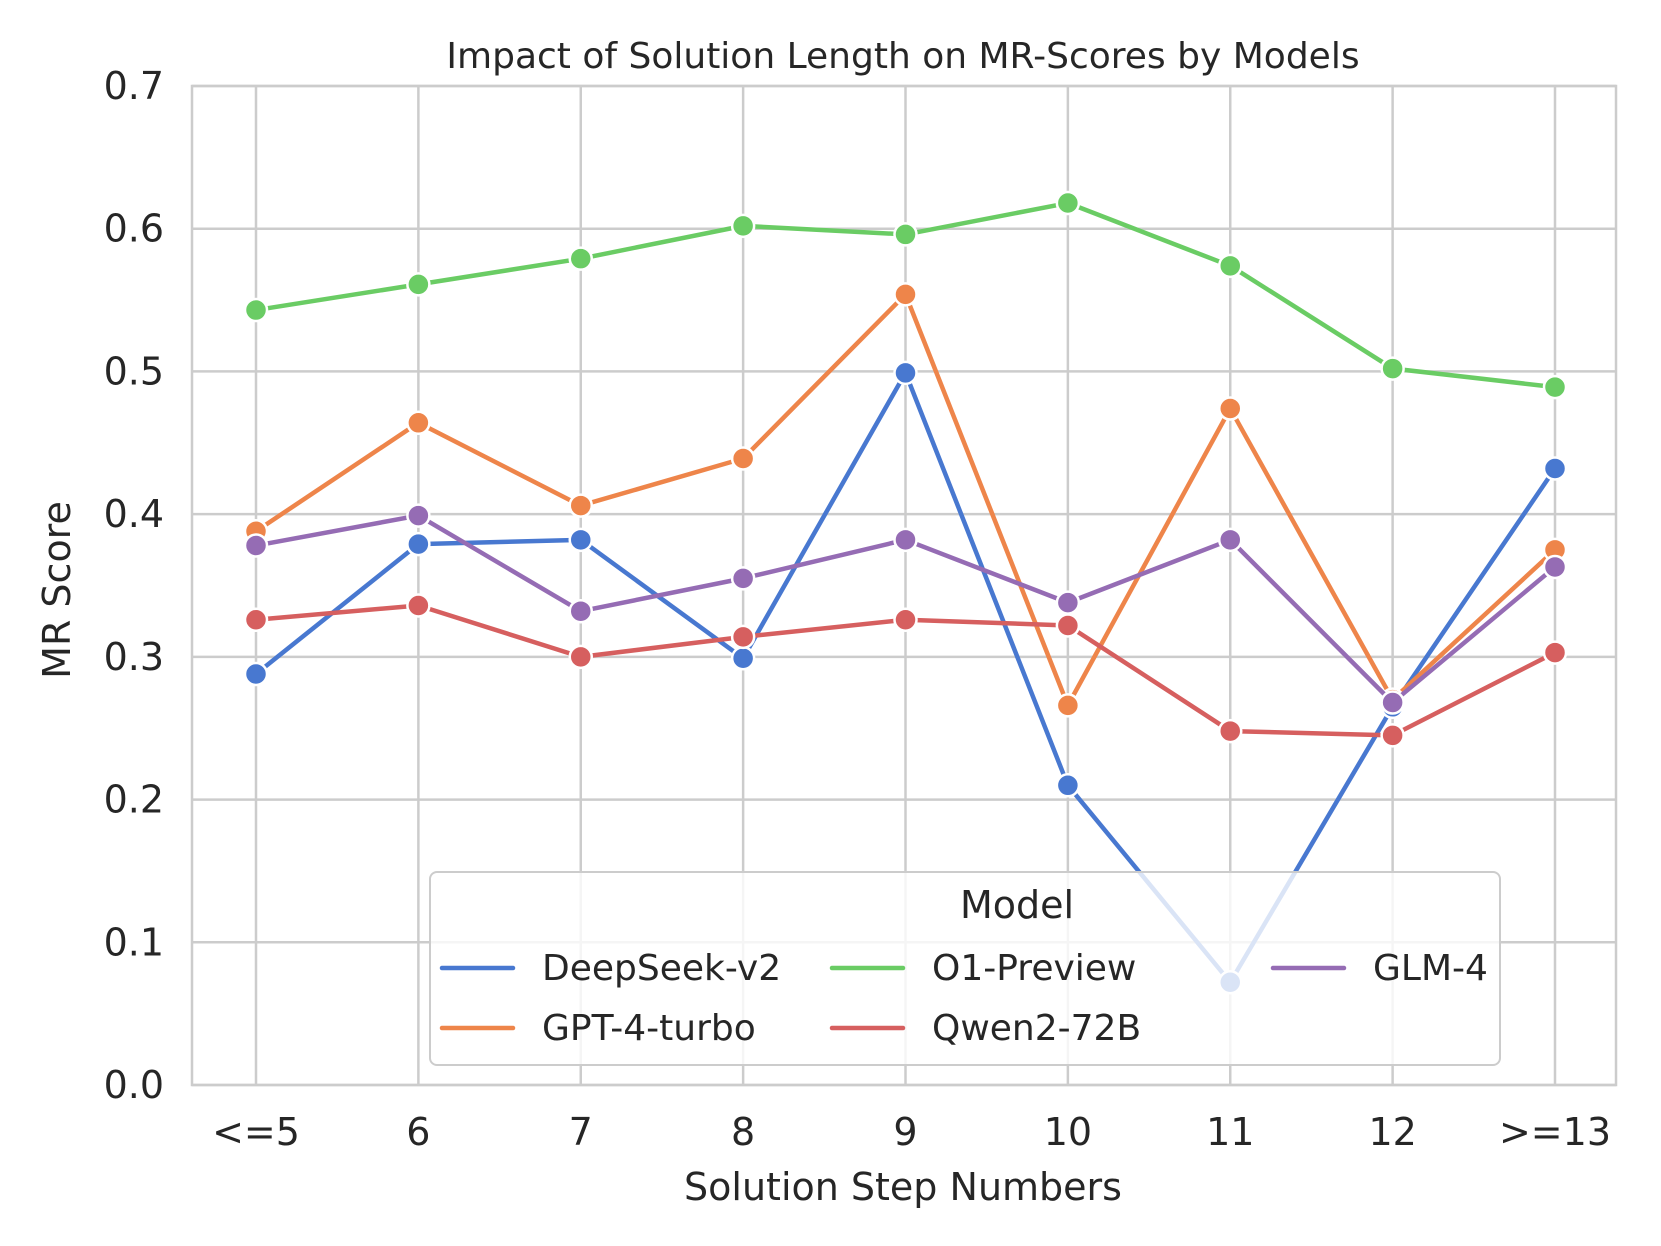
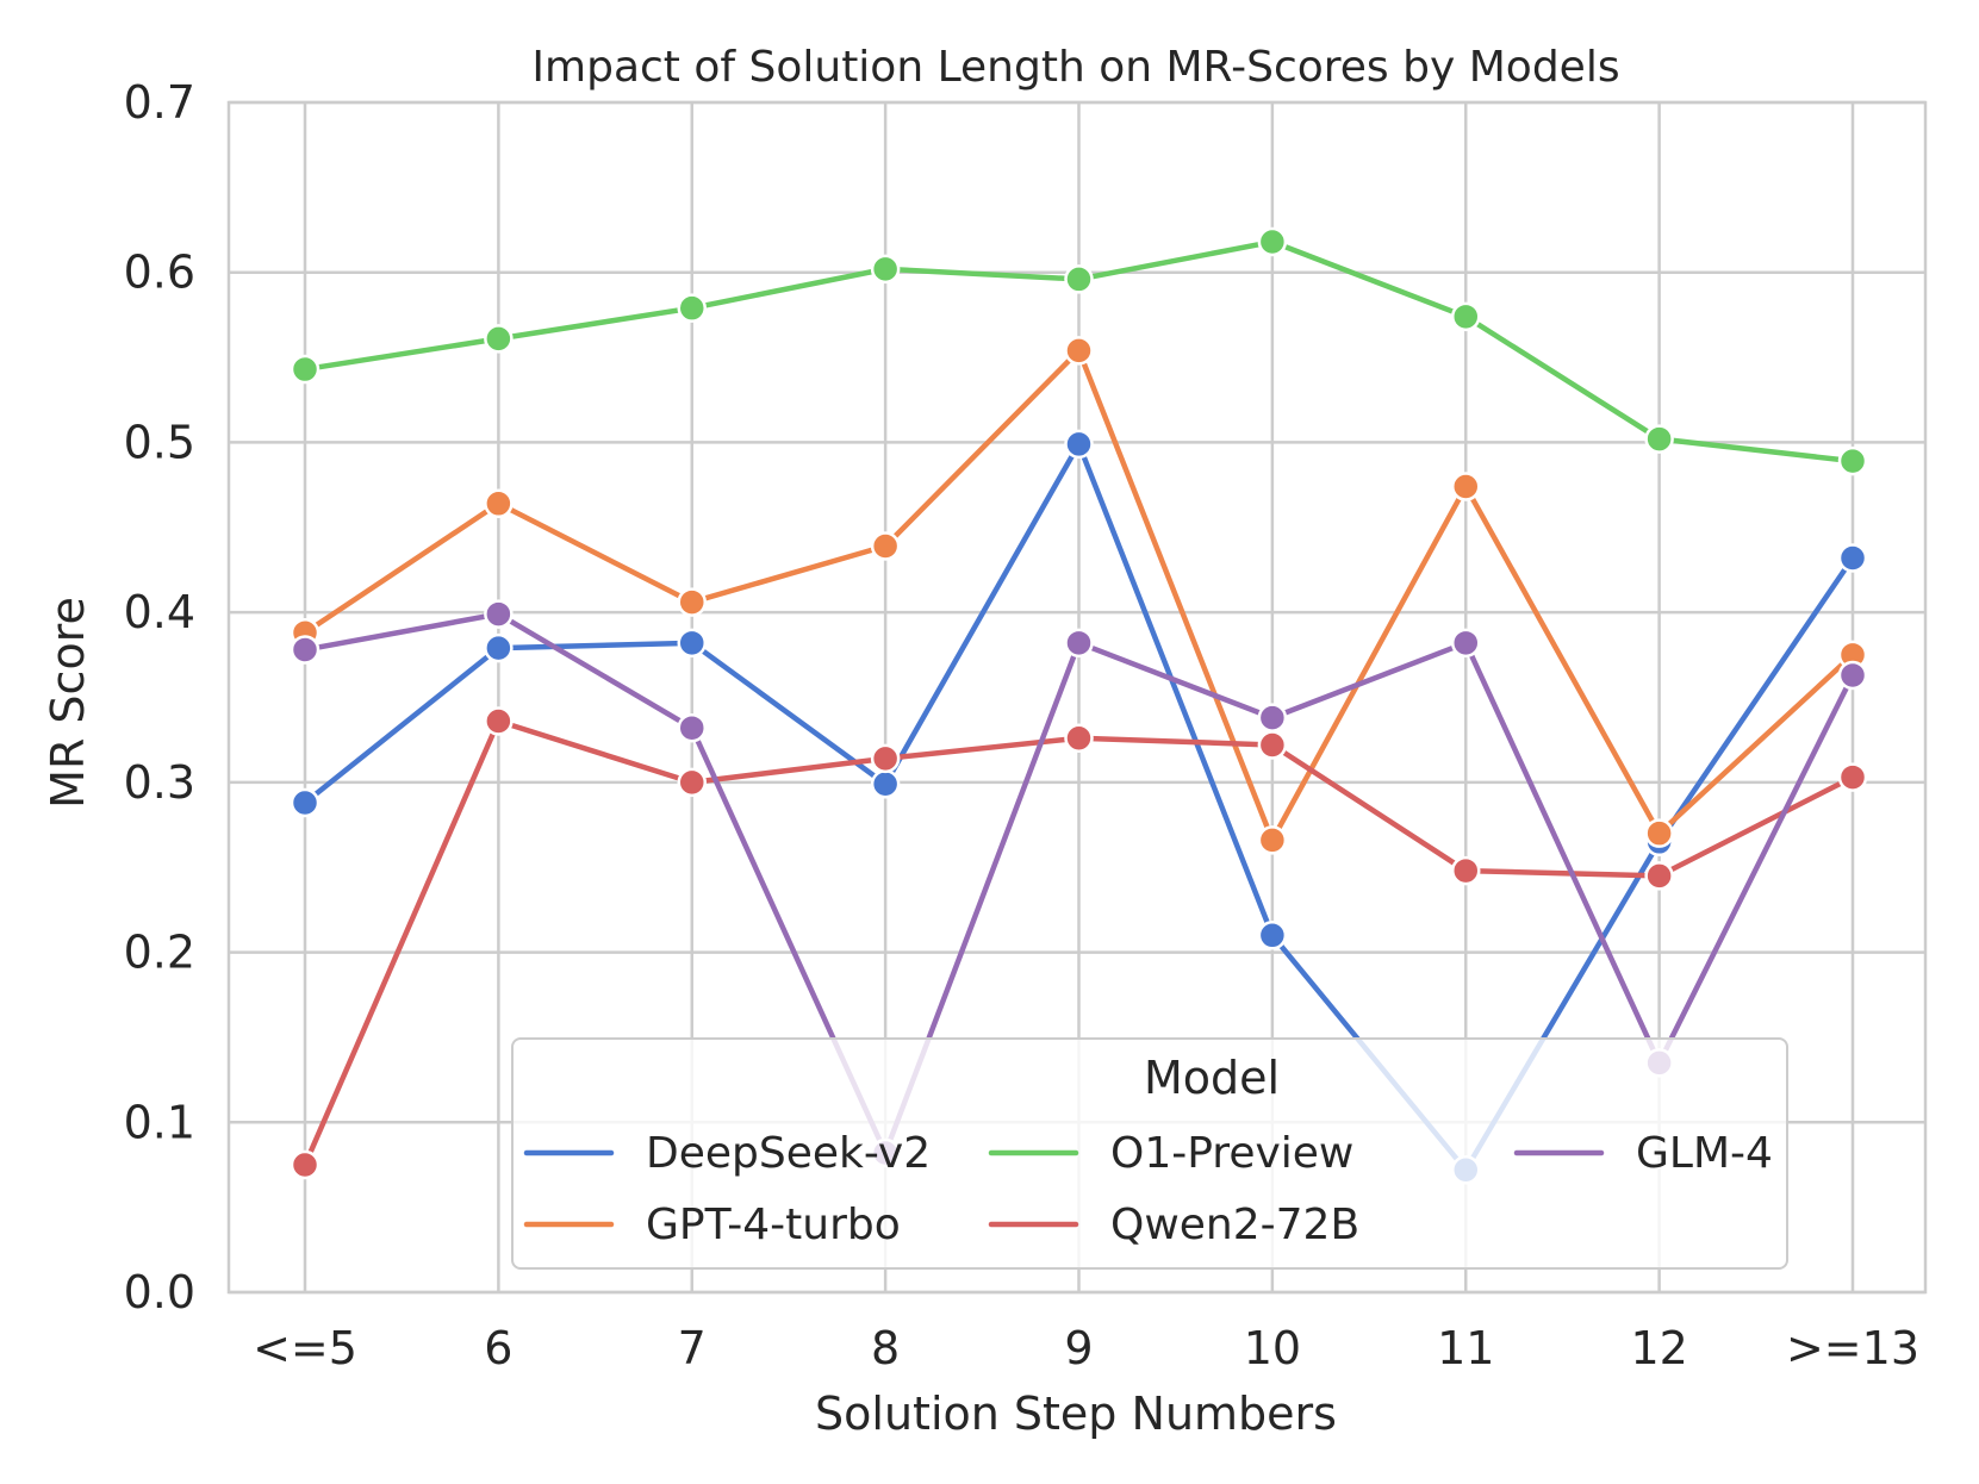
Qwen2-72B/<=5: 0.326 -> 0.075
GLM-4/8: 0.355 -> 0.082
GLM-4/12: 0.268 -> 0.135
